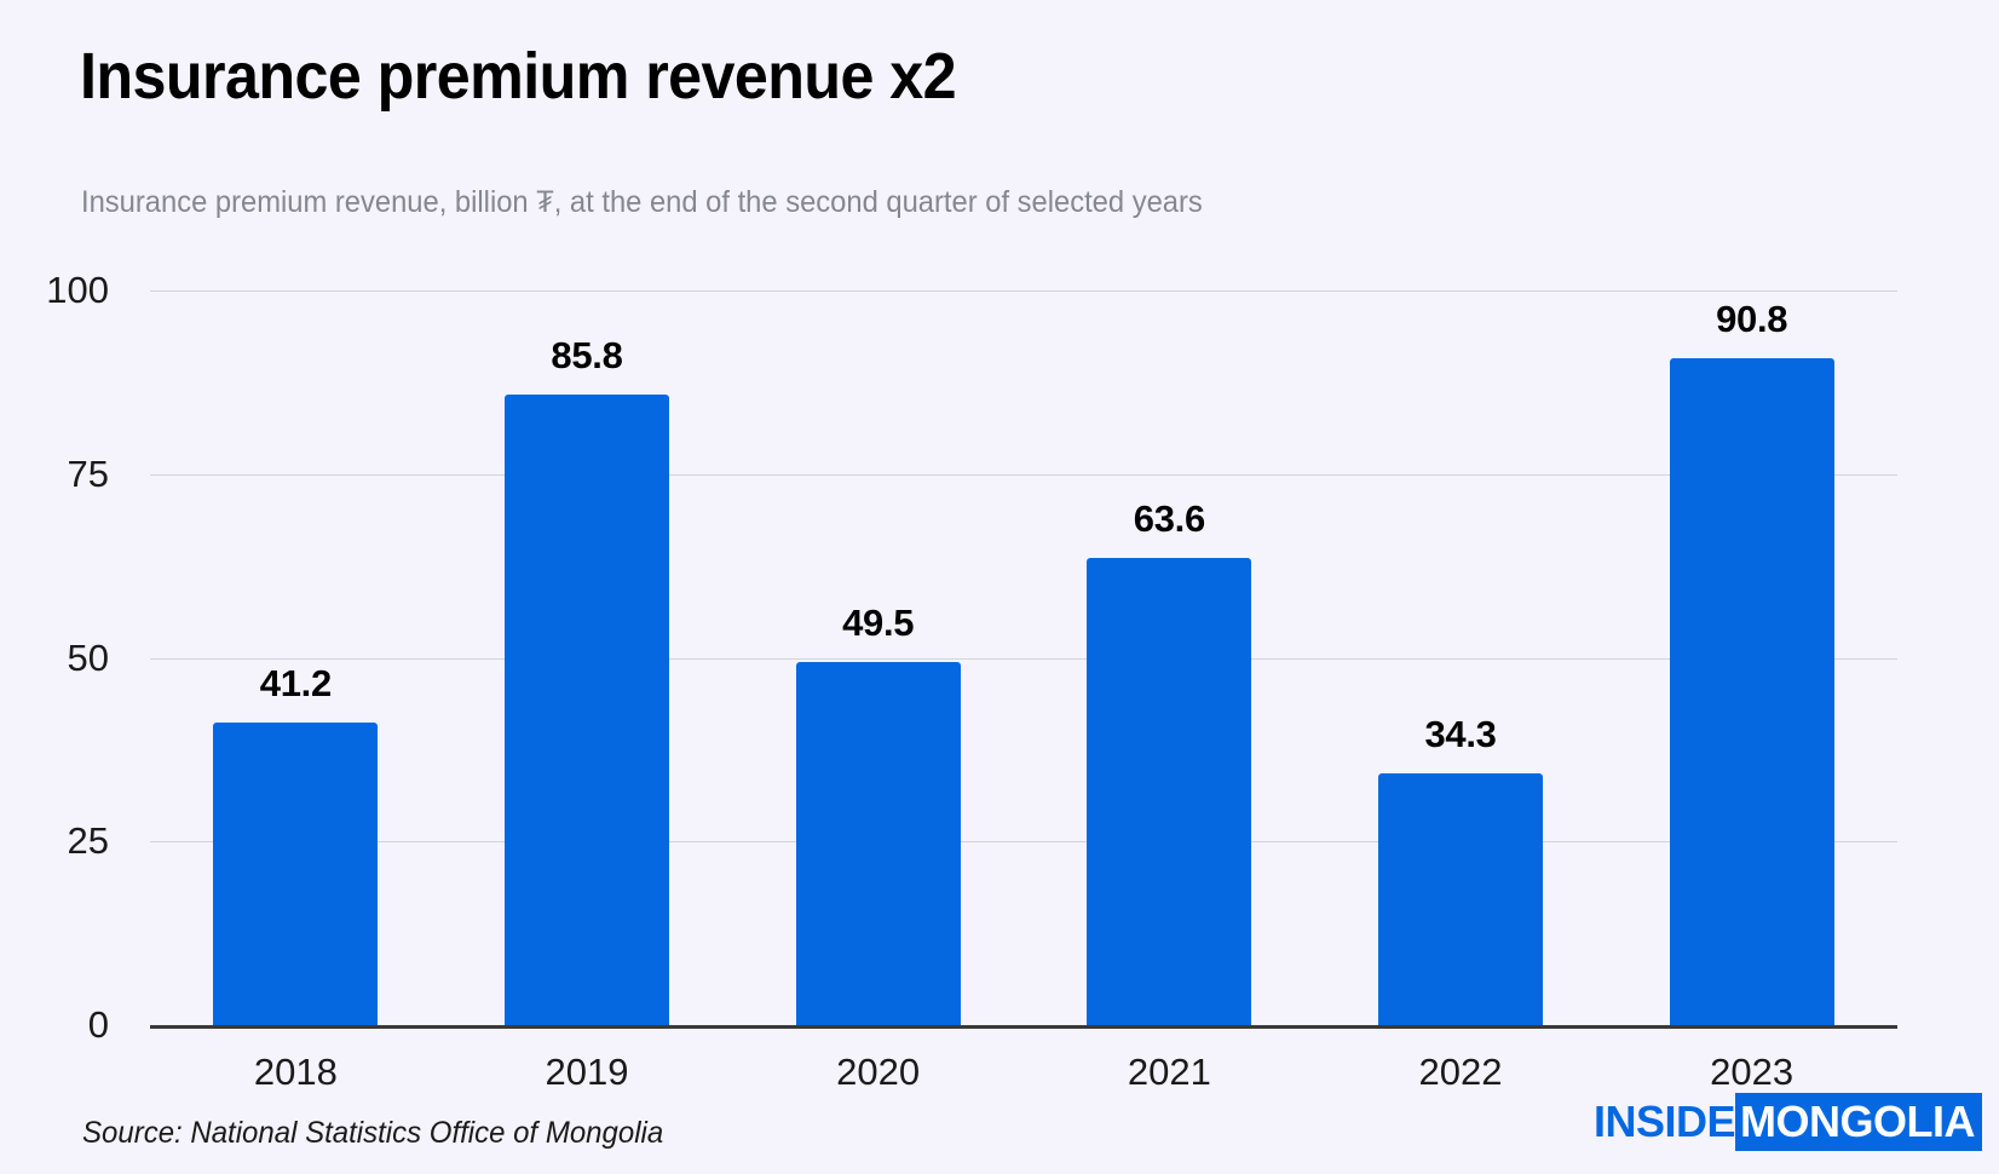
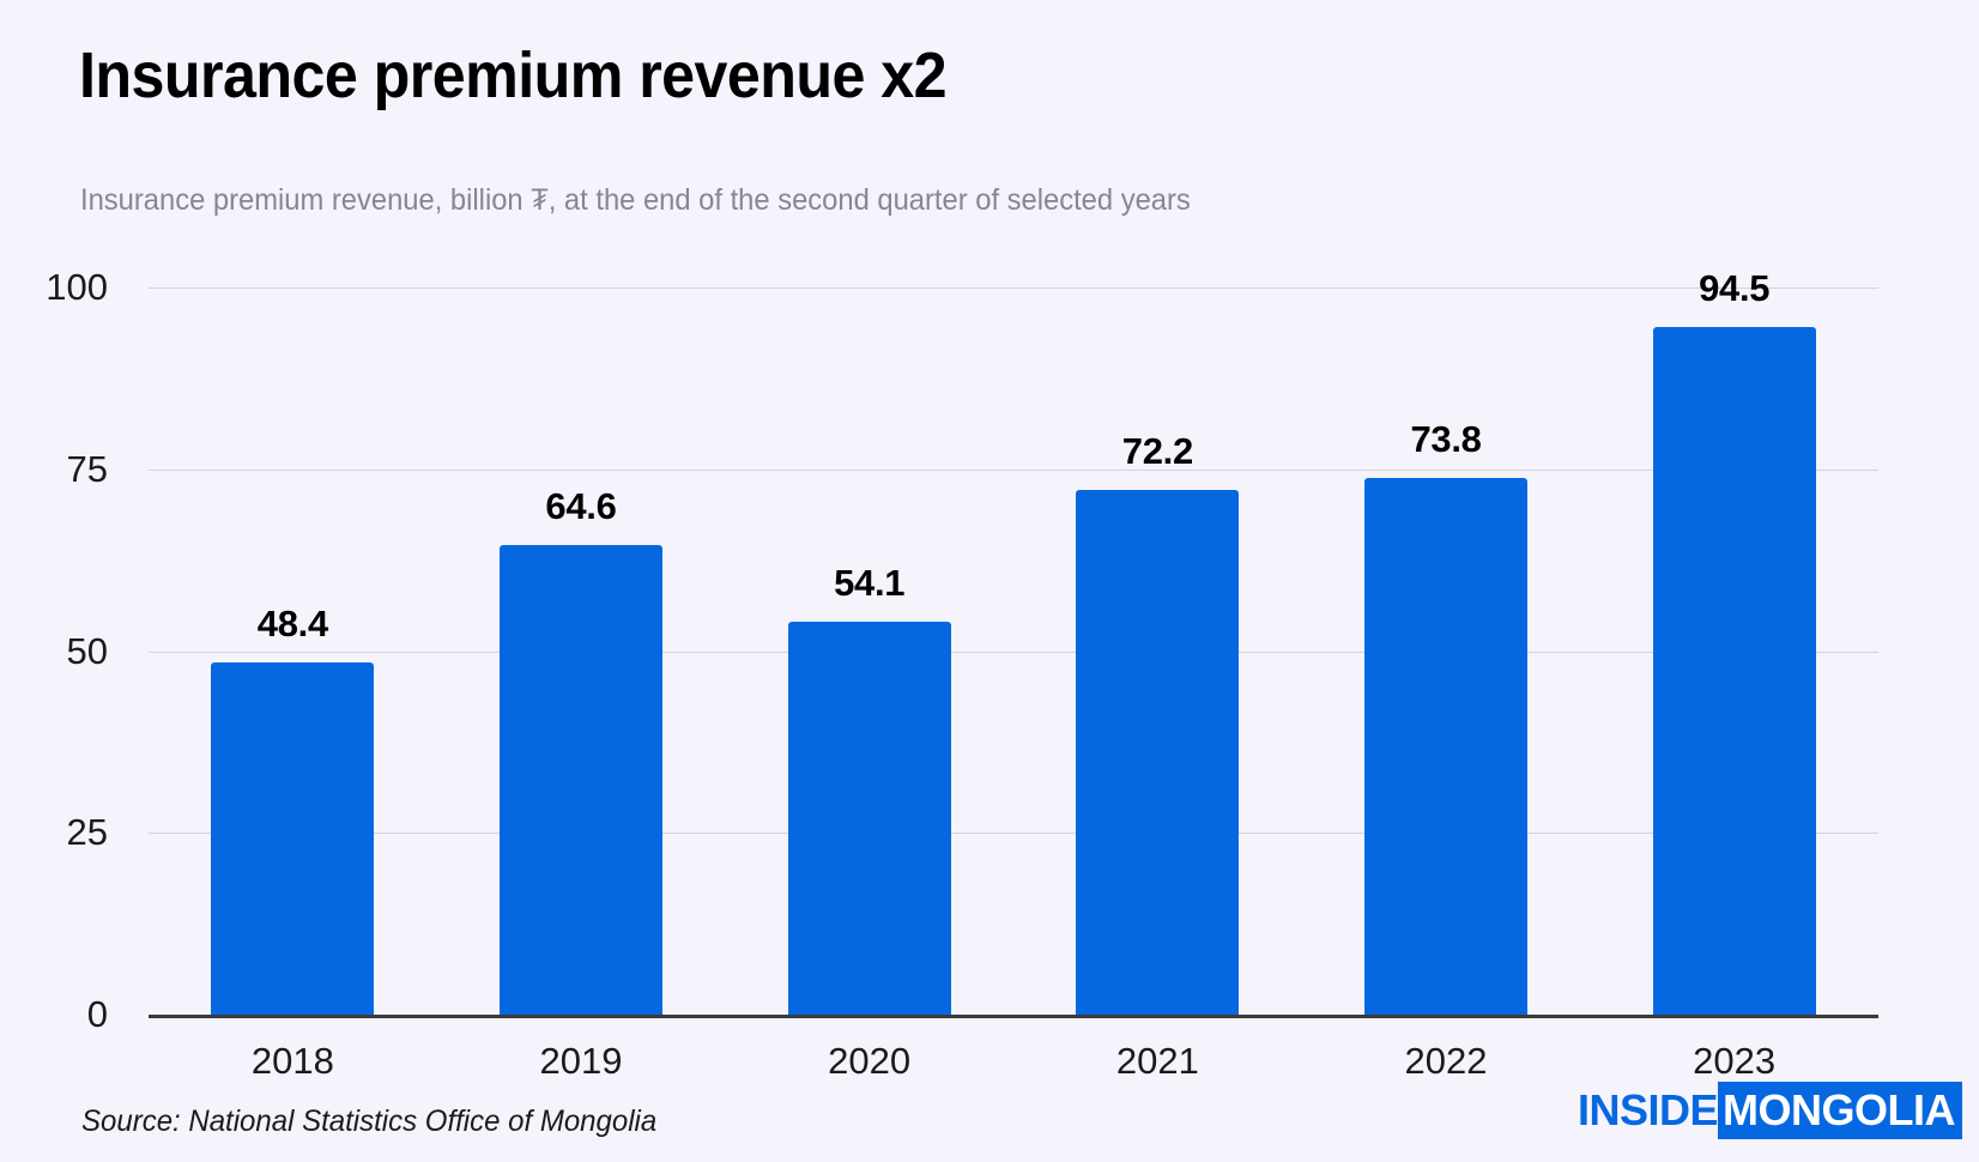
2018: 41.2 -> 48.4
2019: 85.8 -> 64.6
2020: 49.5 -> 54.1
2021: 63.6 -> 72.2
2022: 34.3 -> 73.8
2023: 90.8 -> 94.5
